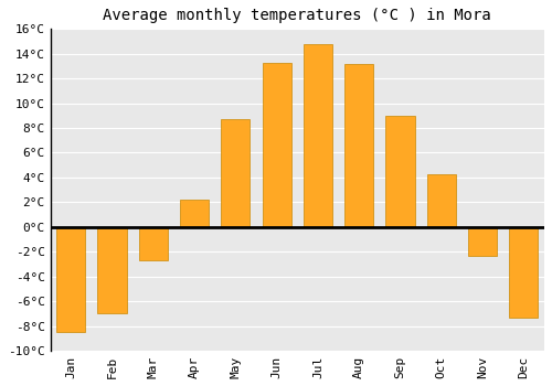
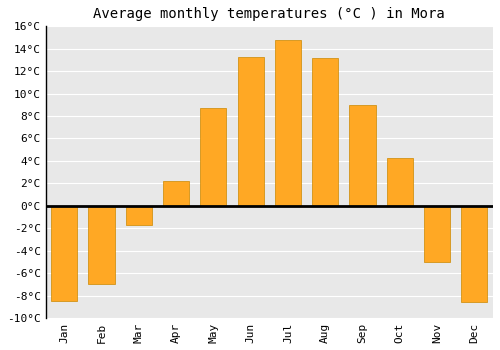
Mar: -2.7°C -> -1.7°C
Nov: -2.3°C -> -5.0°C
Dec: -7.3°C -> -8.6°C
